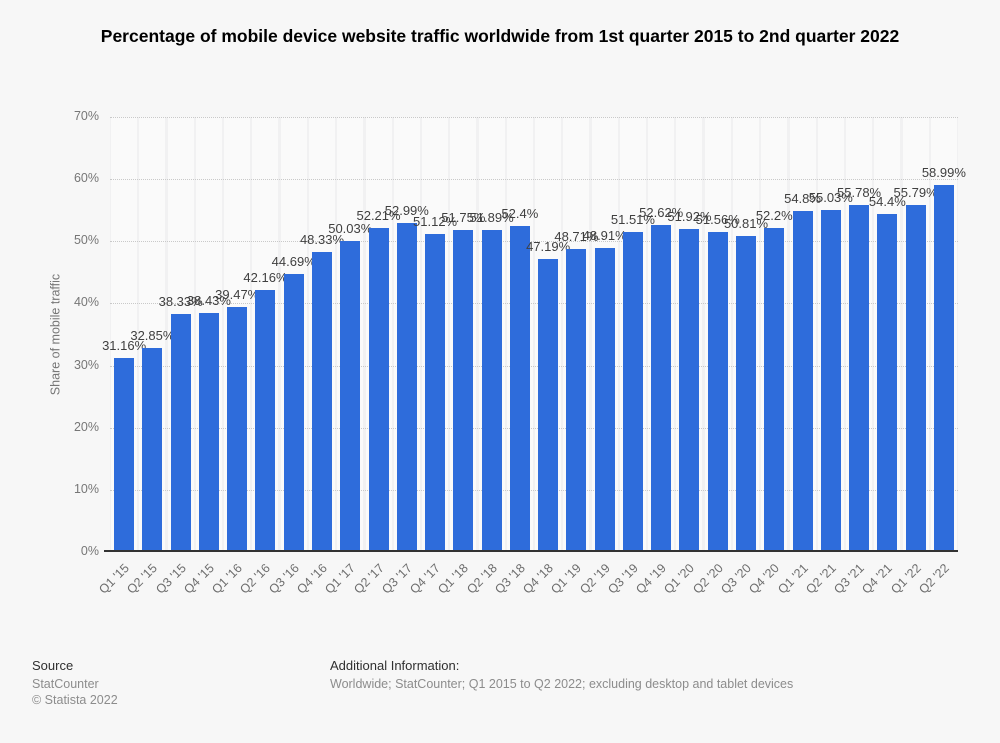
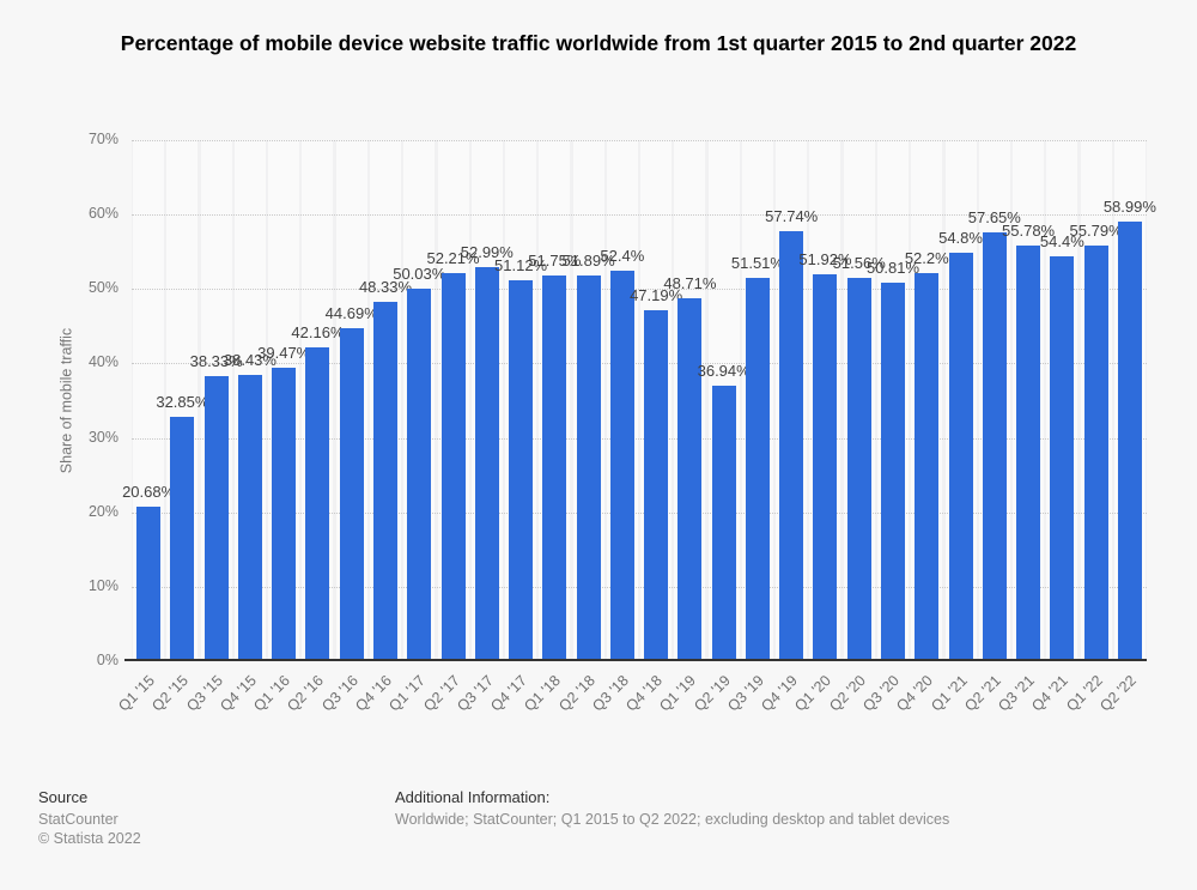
Q1 '15: 31.16% -> 20.68%
Q2 '19: 48.91% -> 36.94%
Q4 '19: 52.62% -> 57.74%
Q2 '21: 55.03% -> 57.65%
